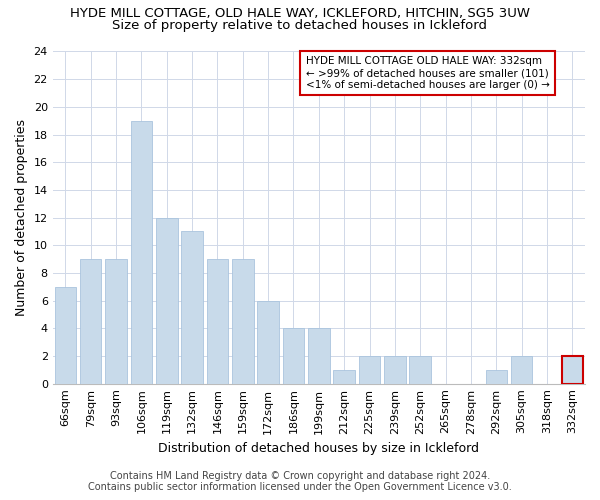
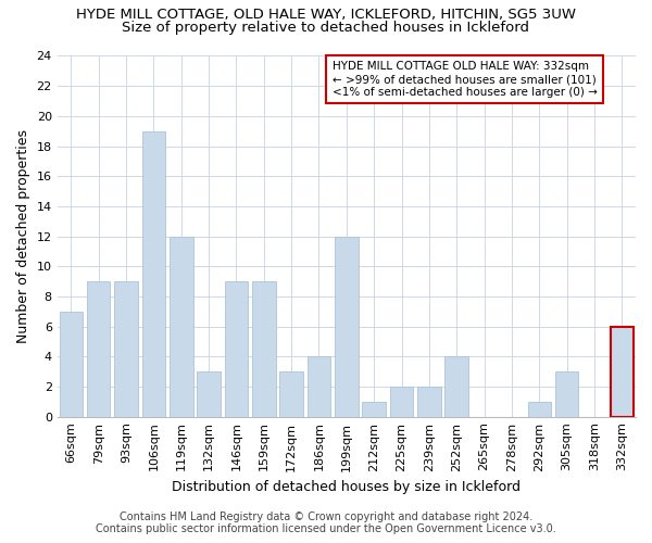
132sqm: 11 -> 3
172sqm: 6 -> 3
199sqm: 4 -> 12
252sqm: 2 -> 4
305sqm: 2 -> 3
332sqm: 2 -> 6
